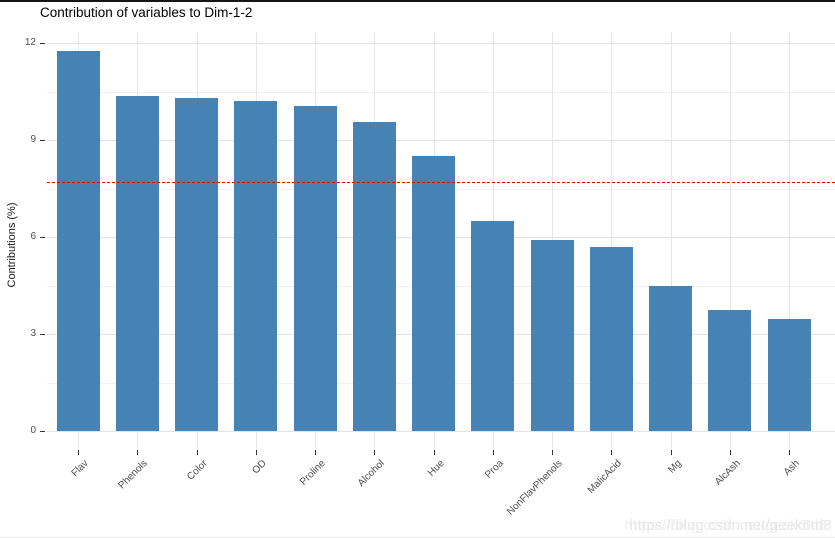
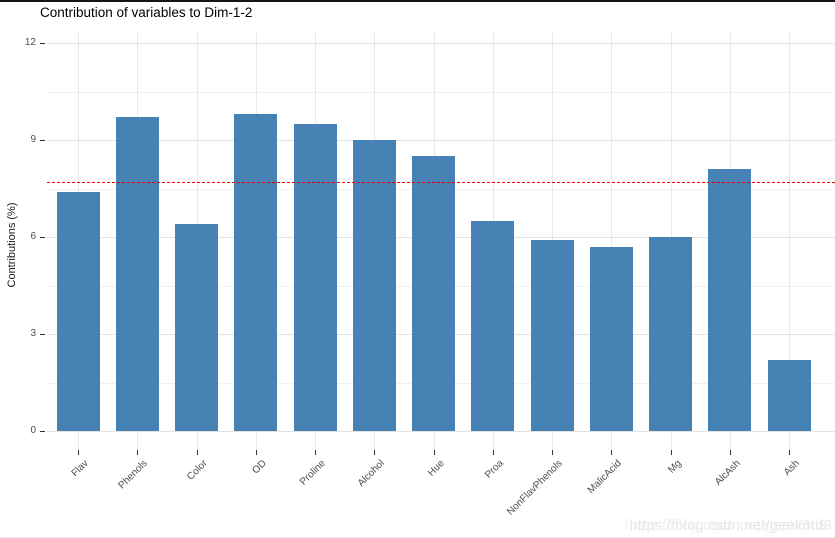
Flav: 11.8 -> 7.4
Phenols: 10.4 -> 9.7
Color: 10.3 -> 6.4
OD: 10.2 -> 9.8
Proline: 10.1 -> 9.5
Alcohol: 9.6 -> 9.0
Mg: 4.5 -> 6.0
AlcAsh: 3.7 -> 8.1
Ash: 3.5 -> 2.2
